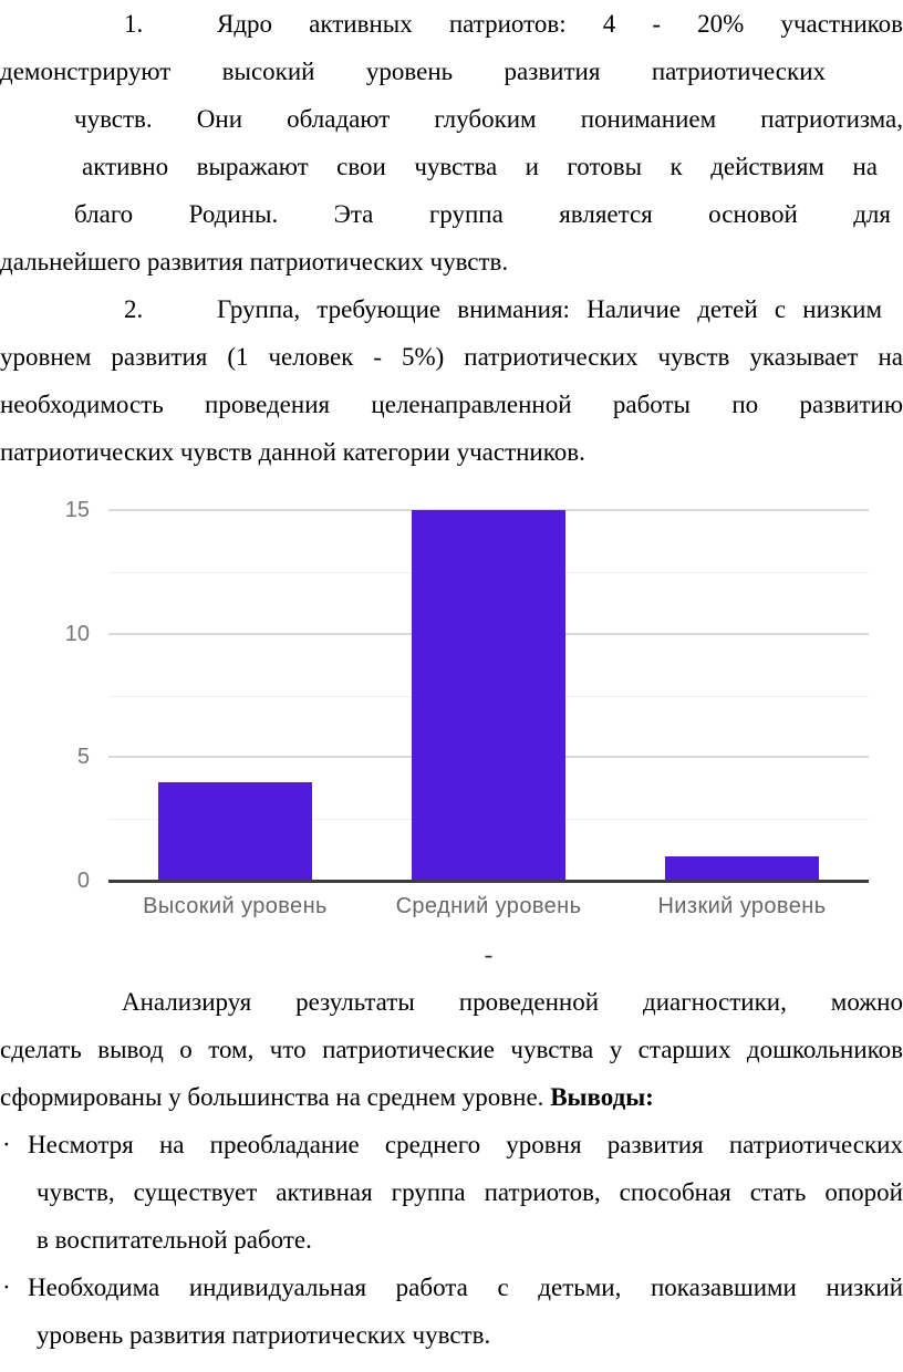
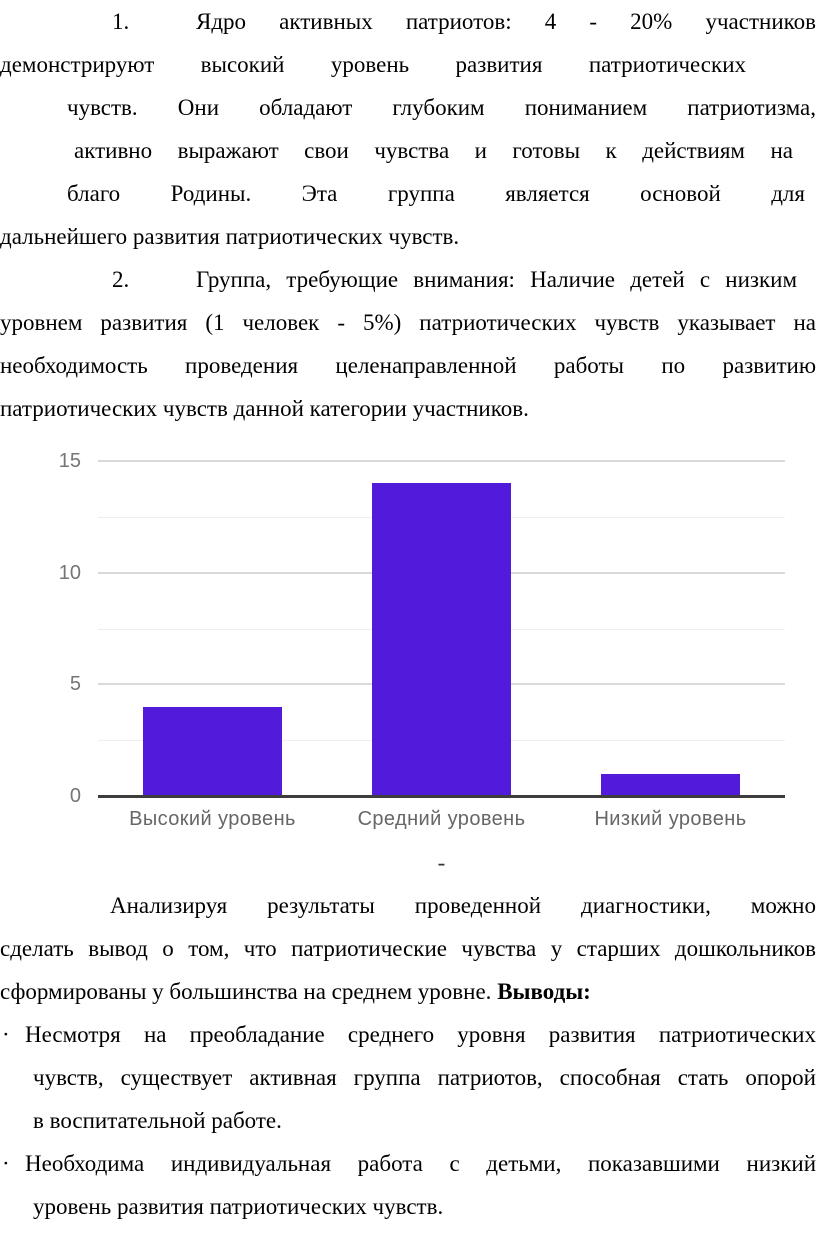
Средний уровень: 15 -> 14
